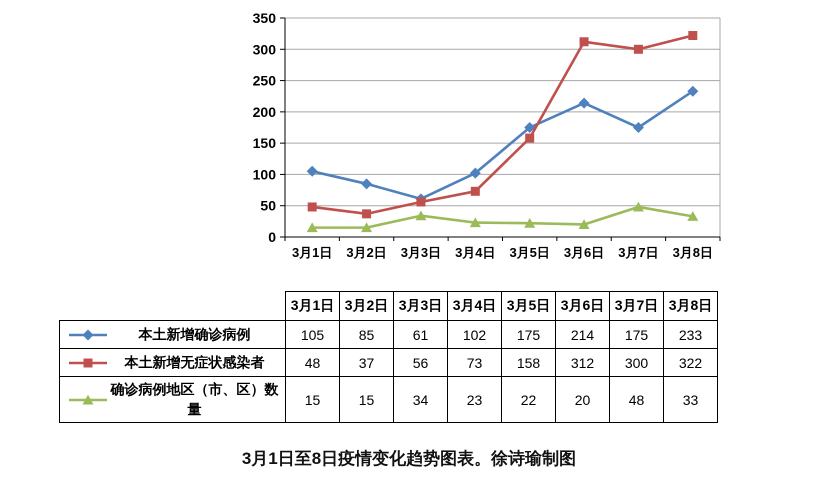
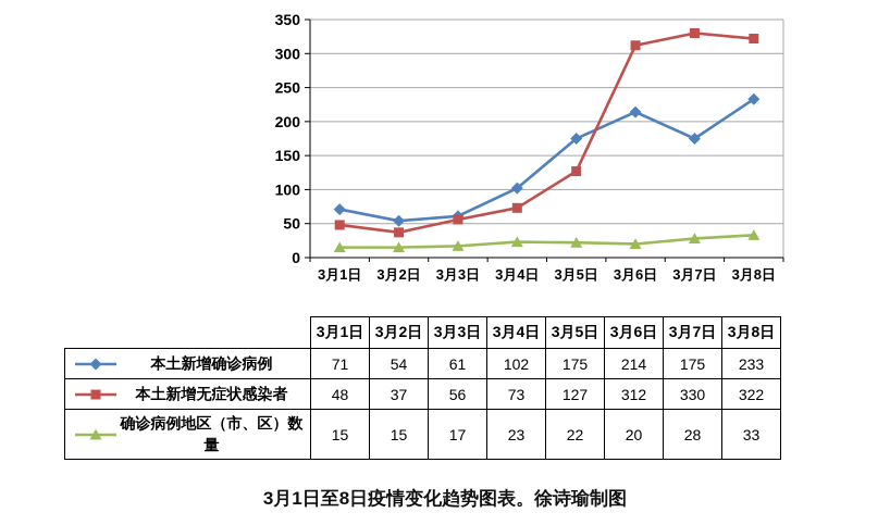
本土新增确诊病例/3月1日: 105 -> 71
本土新增确诊病例/3月2日: 85 -> 54
确诊病例地区（市、区）数量/3月3日: 34 -> 17
本土新增无症状感染者/3月5日: 158 -> 127
本土新增无症状感染者/3月7日: 300 -> 330
确诊病例地区（市、区）数量/3月7日: 48 -> 28
